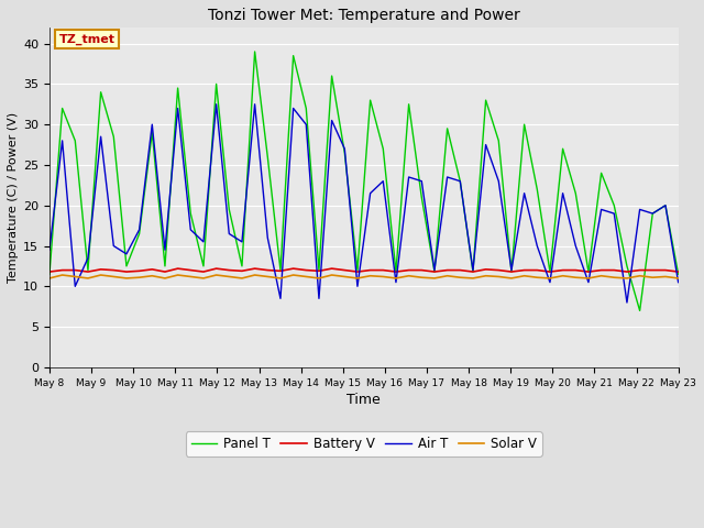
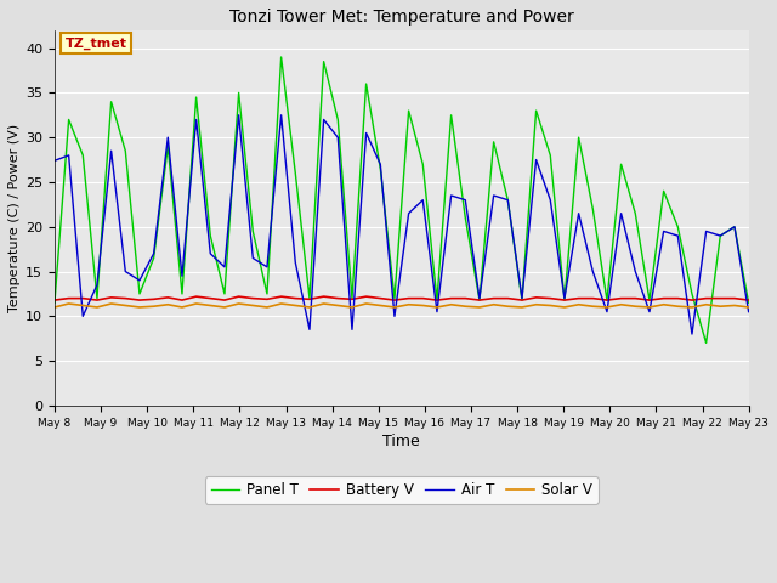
Air T/May 8: 14.5 -> 27.4
